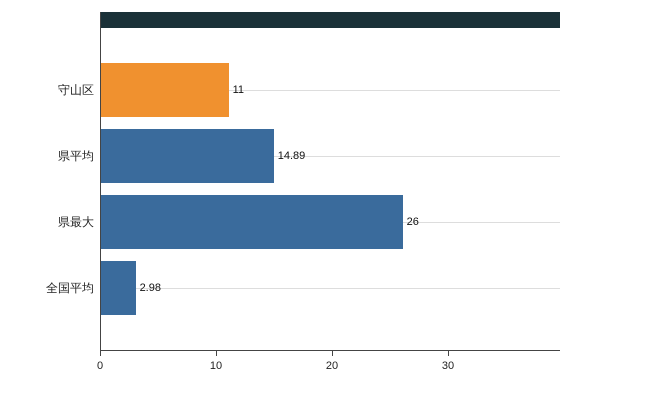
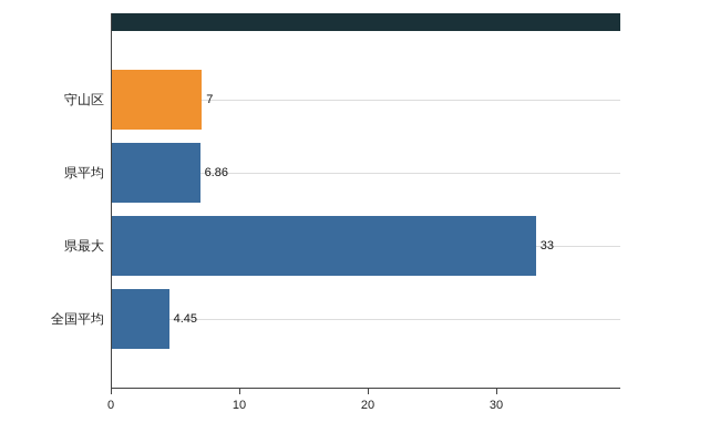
守山区: 11 -> 7
県平均: 14.89 -> 6.86
県最大: 26 -> 33
全国平均: 2.98 -> 4.45
